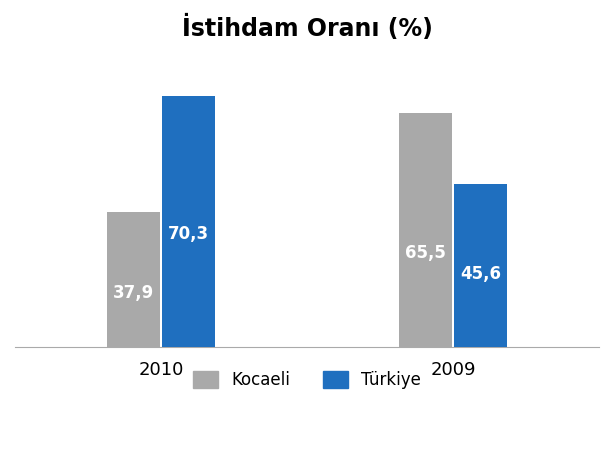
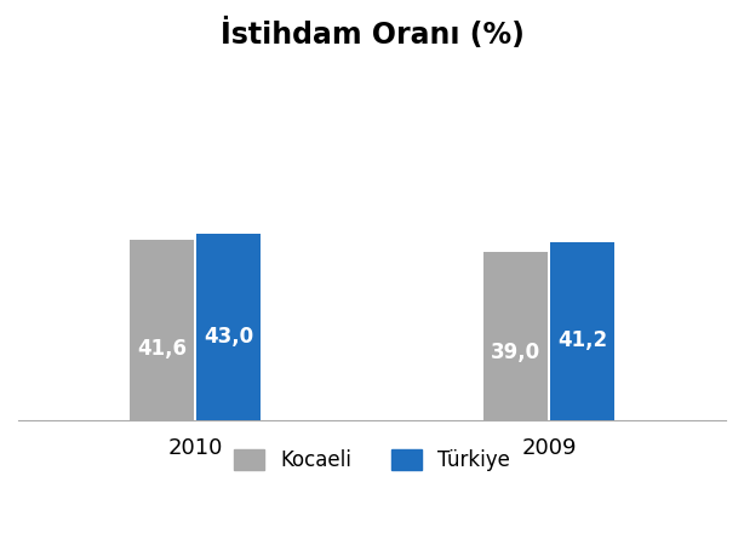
Kocaeli/2010: 37,9 -> 41,6
Türkiye/2010: 70,3 -> 43,0
Kocaeli/2009: 65,5 -> 39,0
Türkiye/2009: 45,6 -> 41,2
